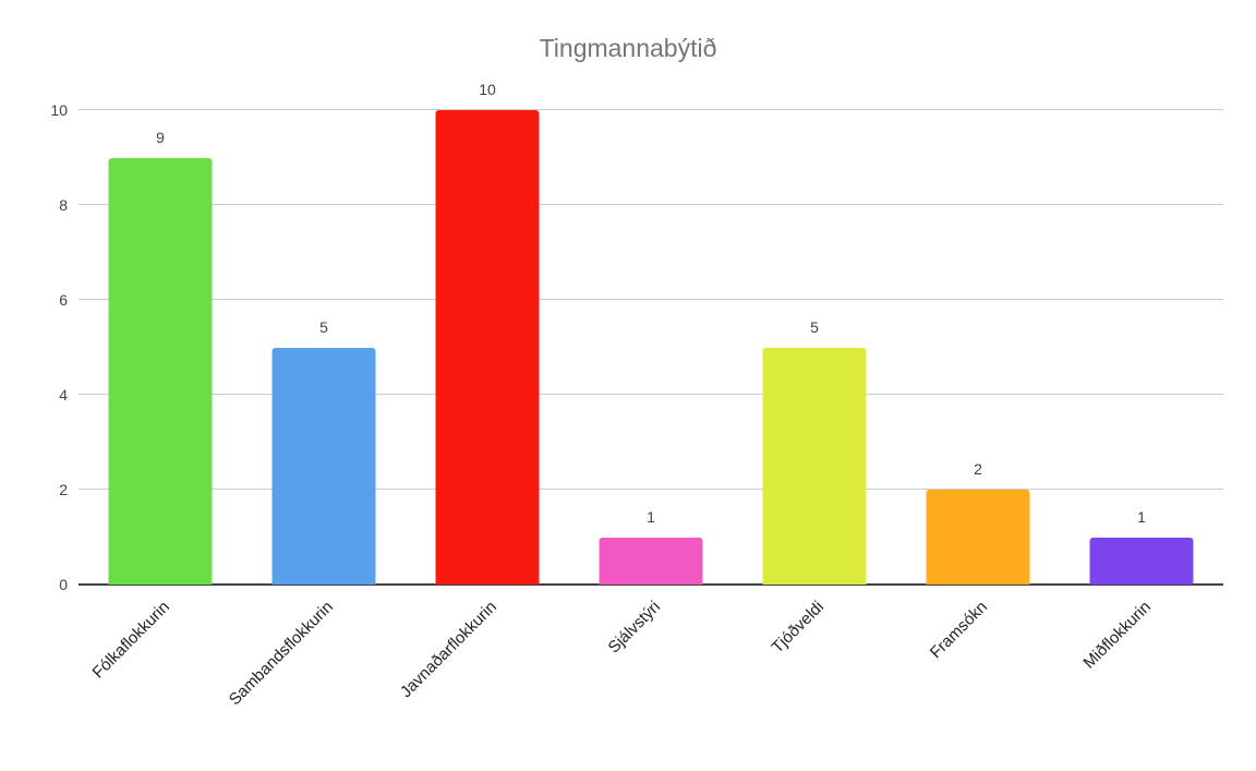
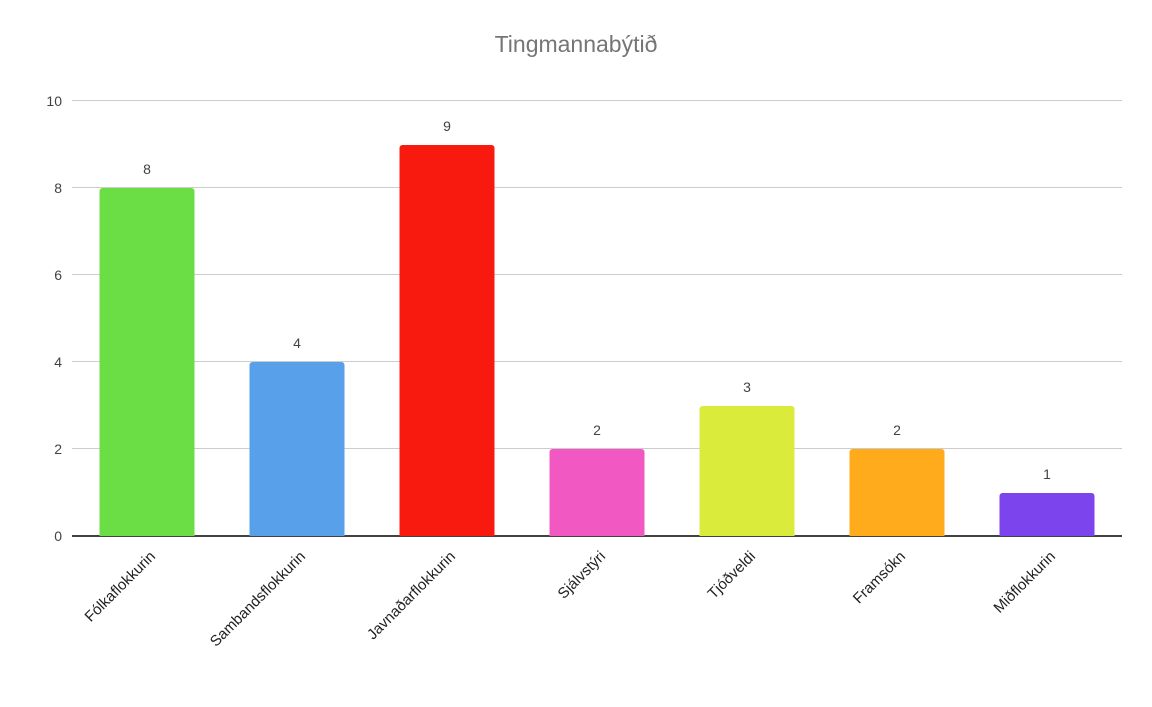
Fólkaflokkurin: 9 -> 8
Sambandsflokkurin: 5 -> 4
Javnaðarflokkurin: 10 -> 9
Sjálvstýri: 1 -> 2
Tjóðveldi: 5 -> 3
